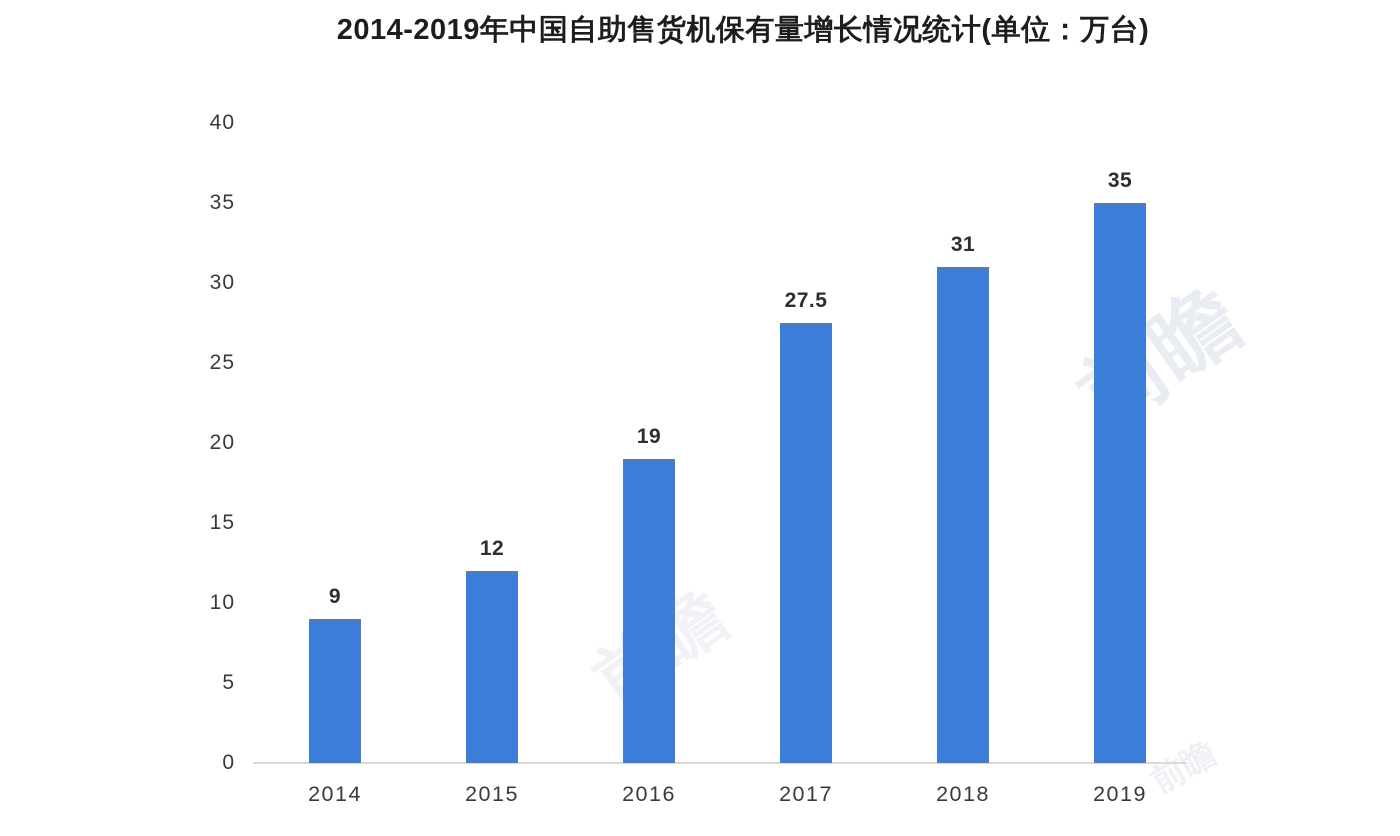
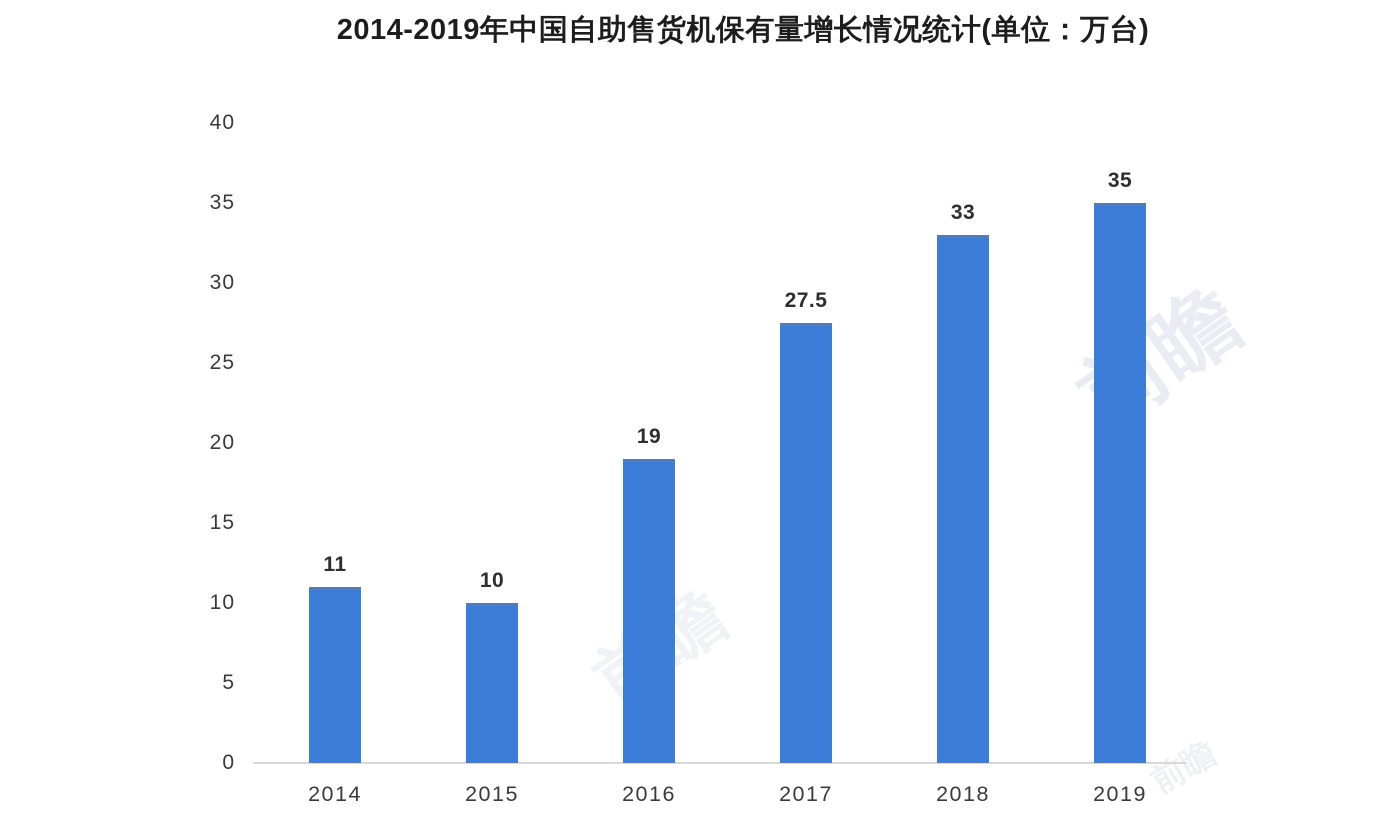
2014: 9 -> 11
2015: 12 -> 10
2018: 31 -> 33
